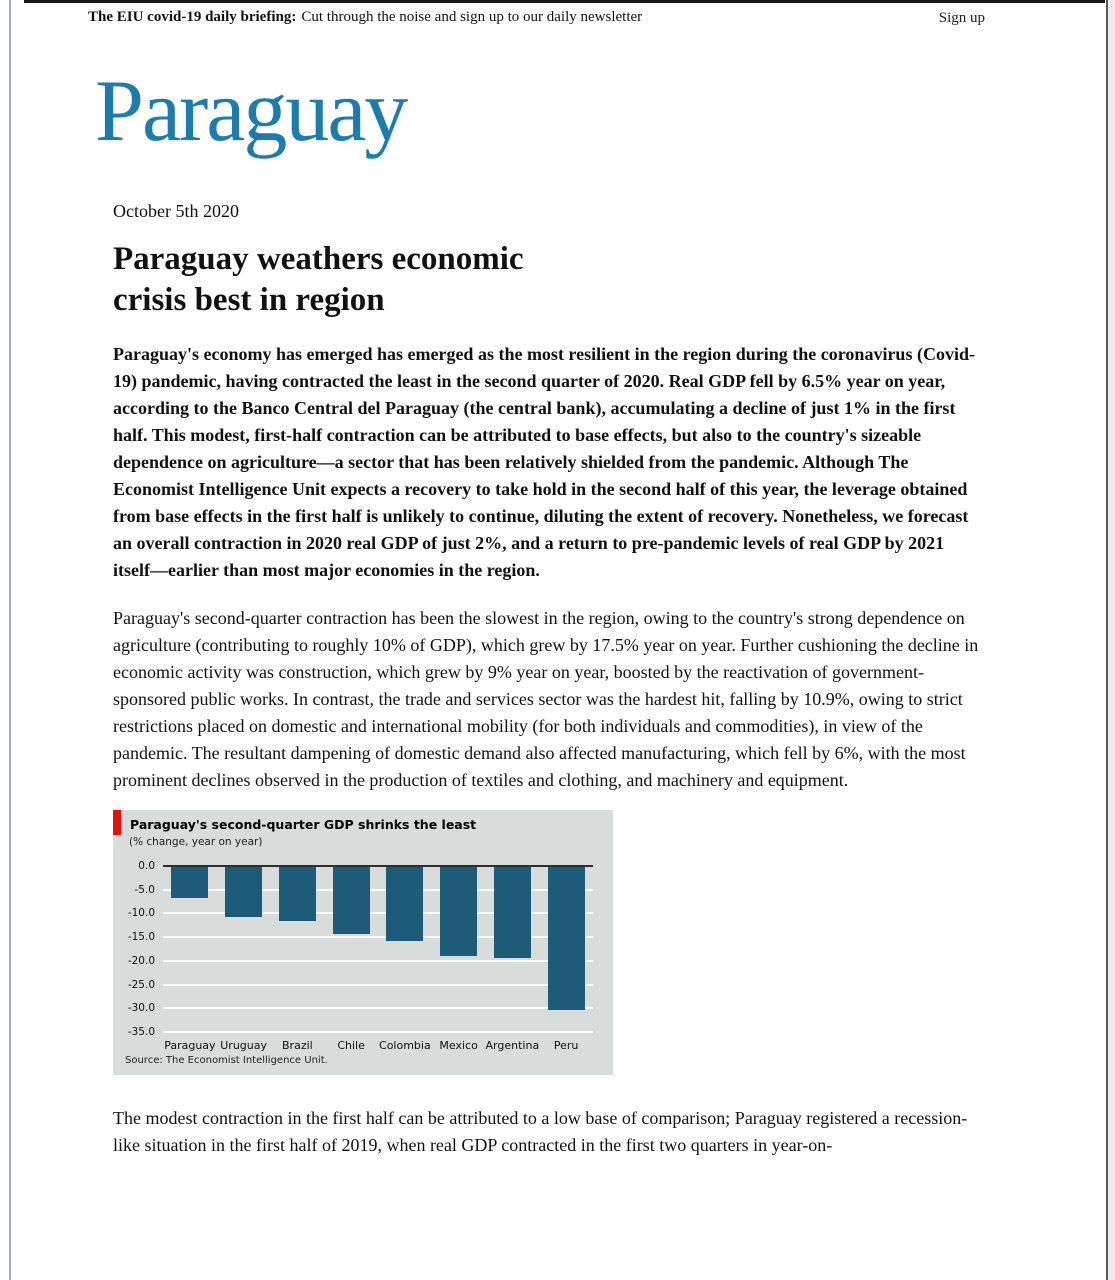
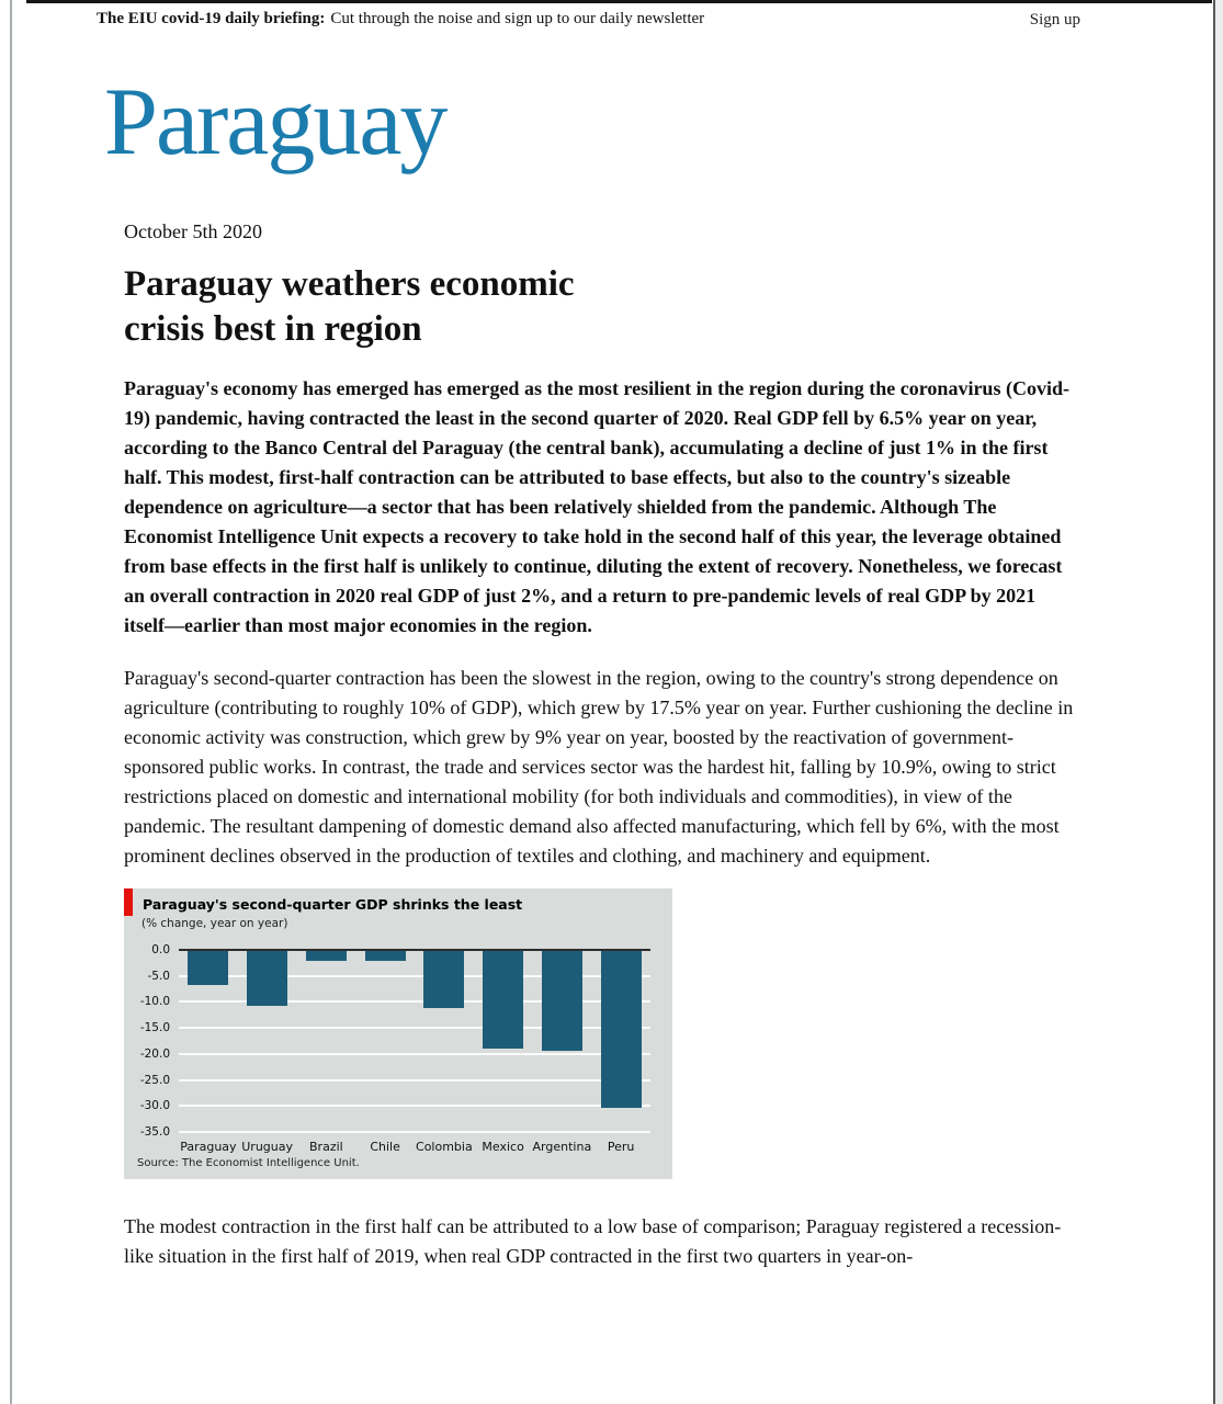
Brazil: -11 -> -2
Chile: -14 -> -2
Colombia: -16 -> -11
